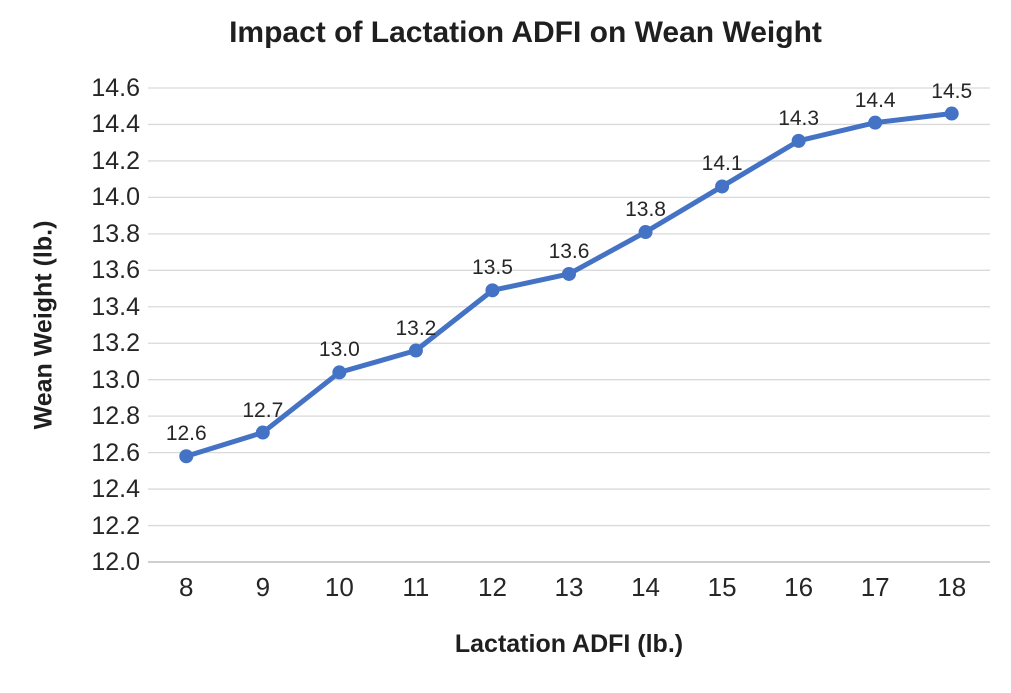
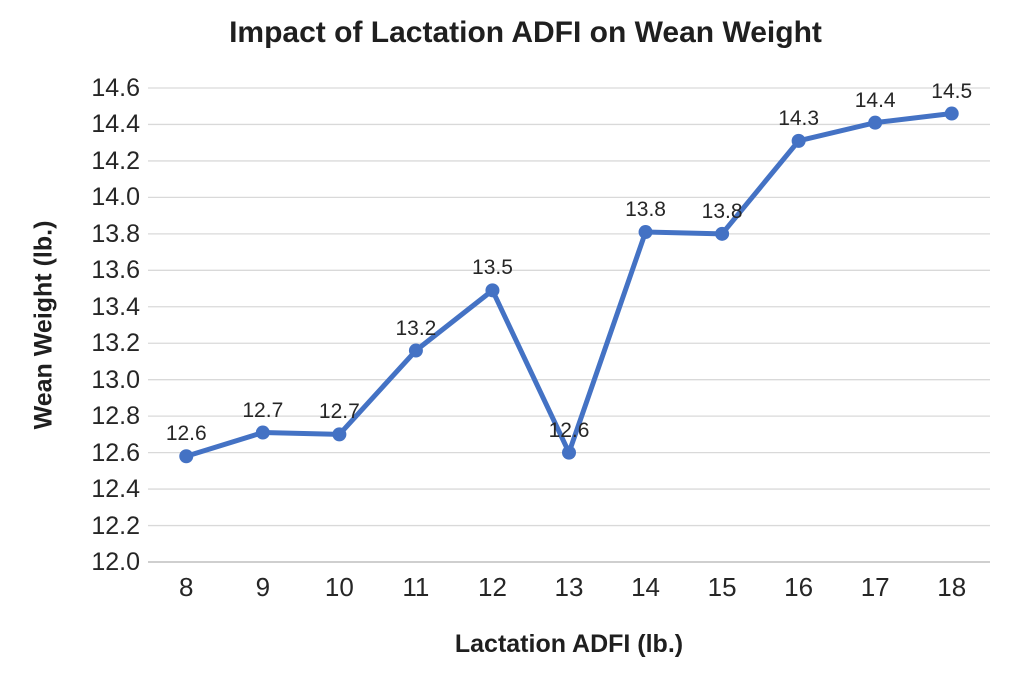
10: 13.0 -> 12.7
13: 13.6 -> 12.6
15: 14.1 -> 13.8
